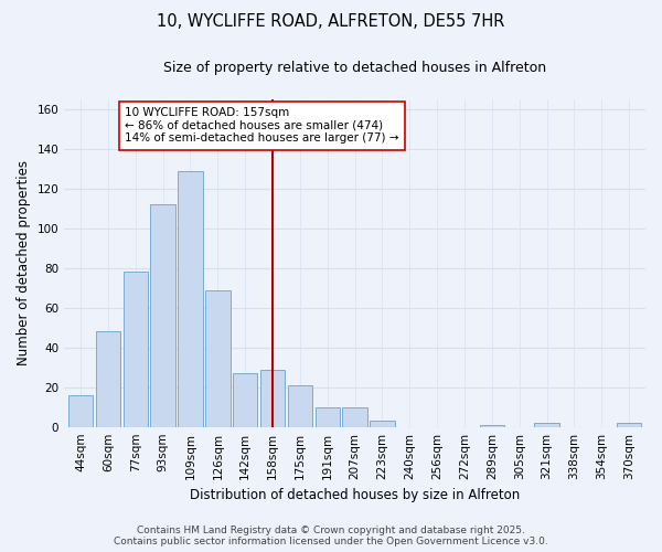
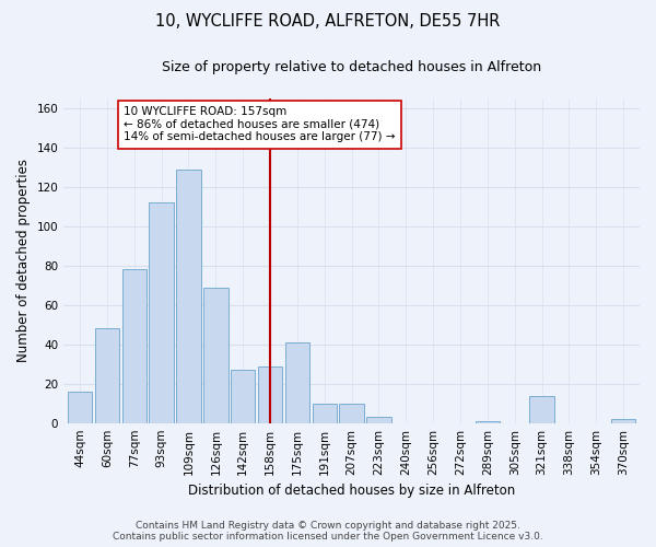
175sqm: 21 -> 41
321sqm: 2 -> 14
